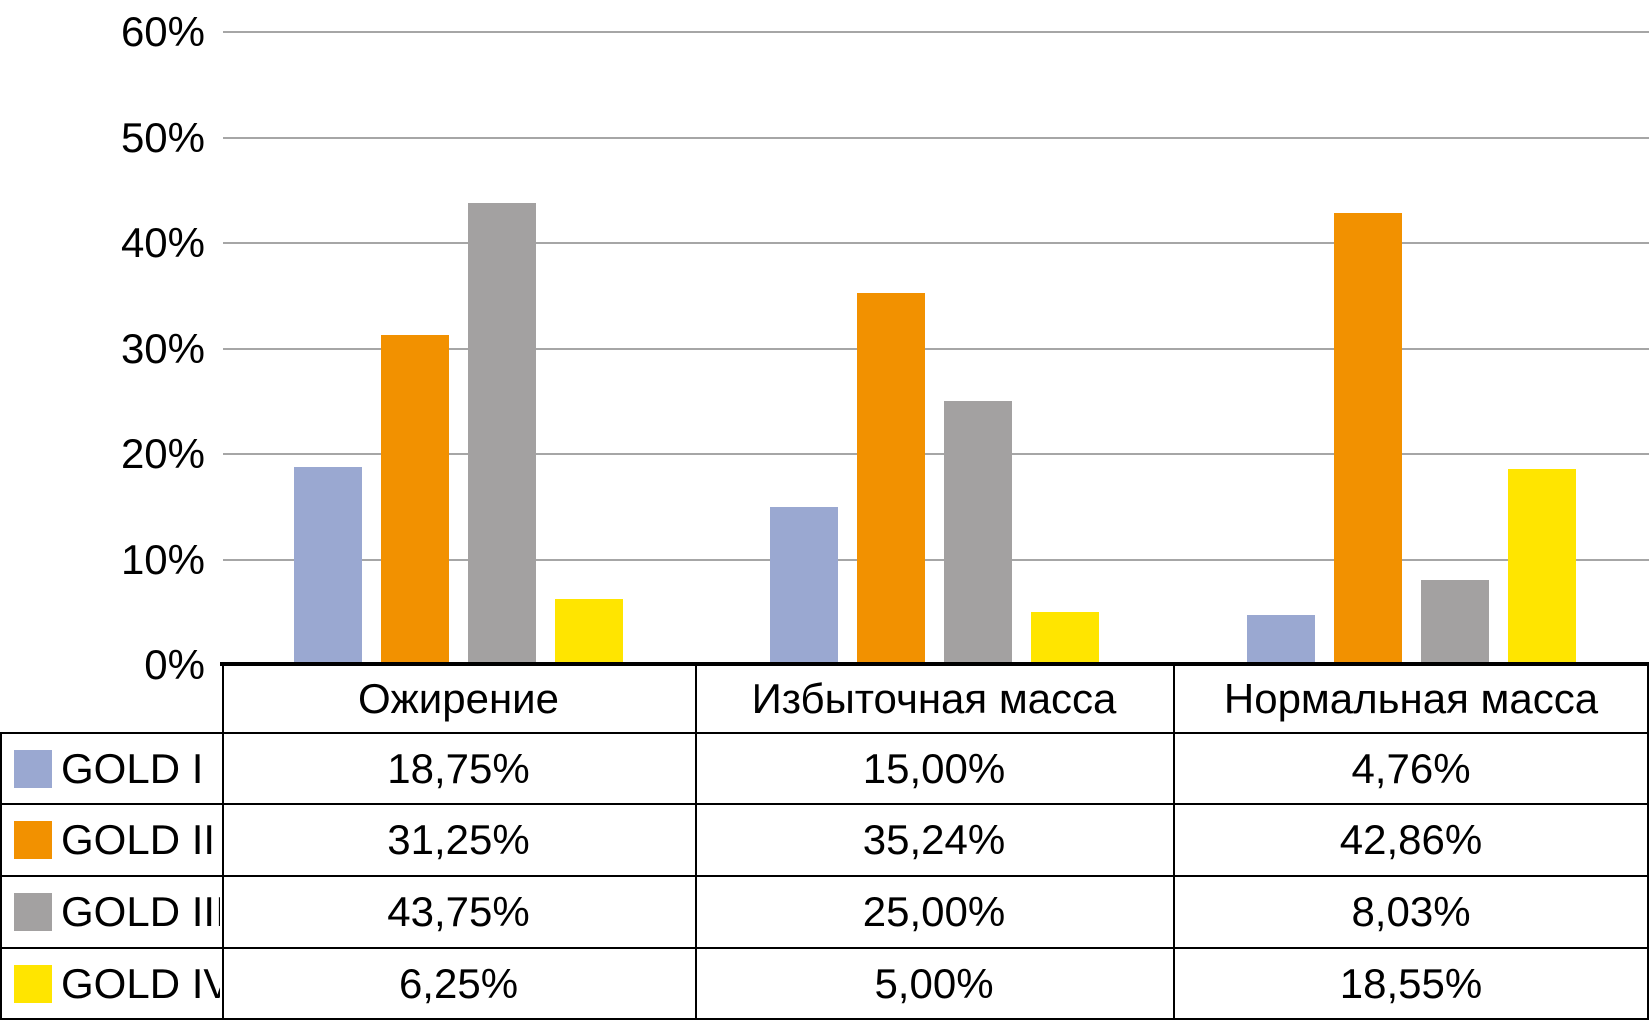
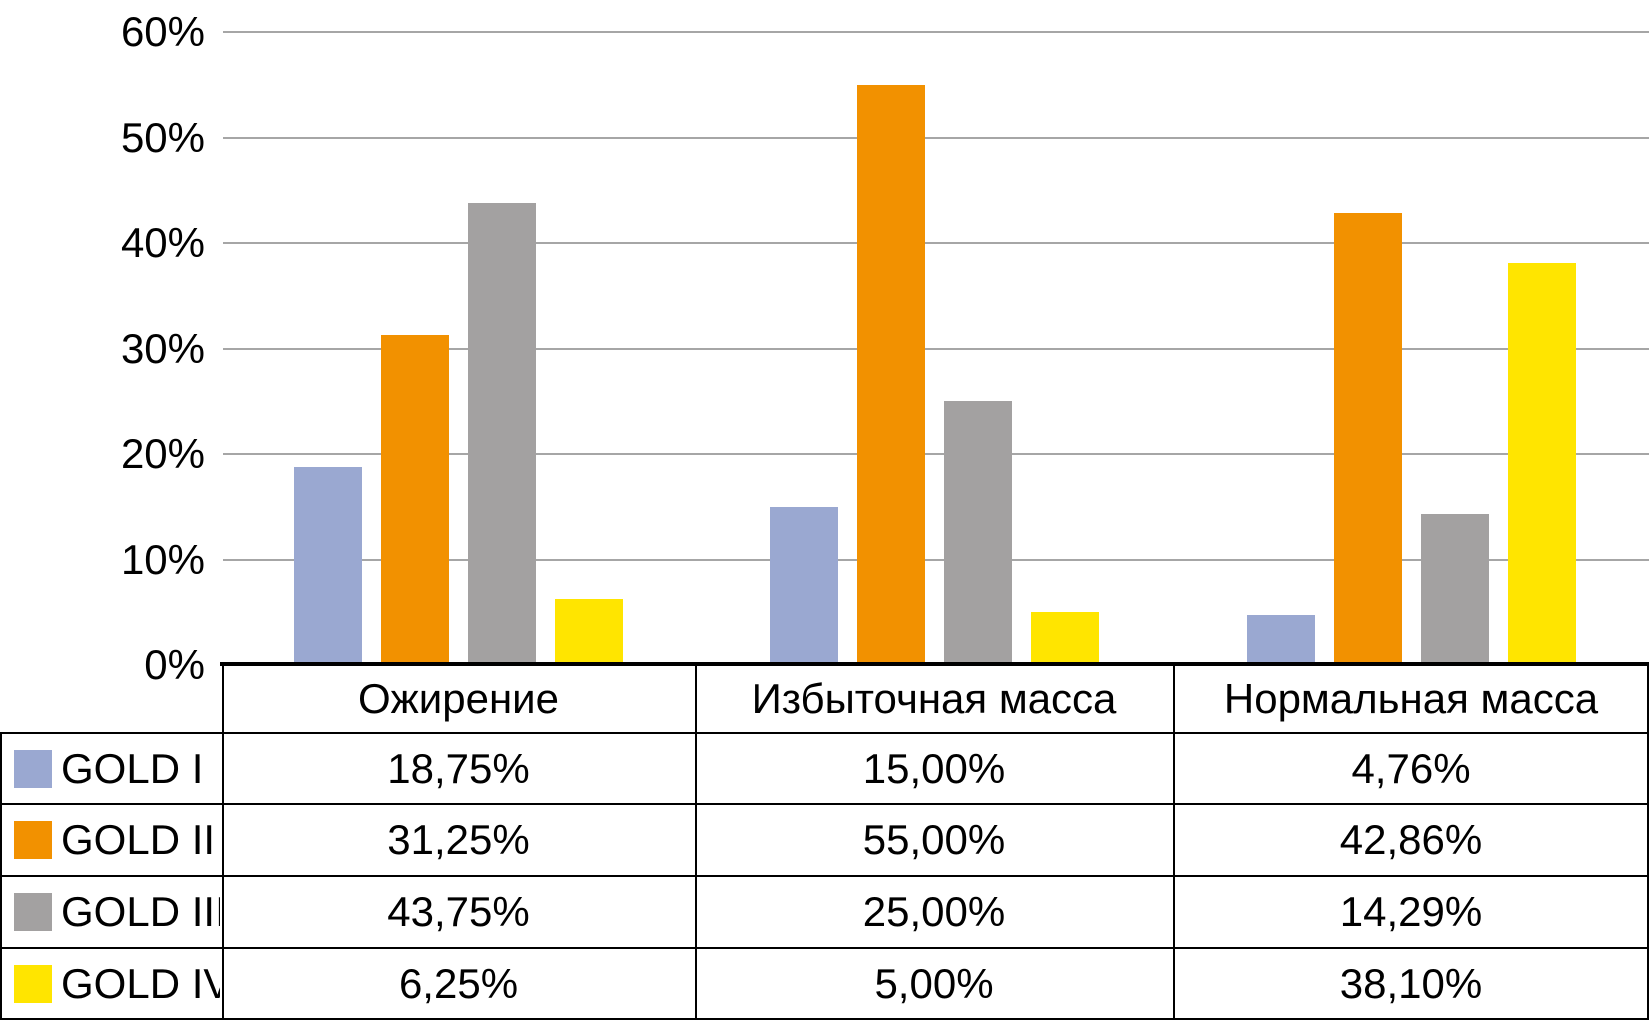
GOLD II/Избыточная масса: 35,24% -> 55,00%
GOLD III/Нормальная масса: 8,03% -> 14,29%
GOLD IV/Нормальная масса: 18,55% -> 38,10%
